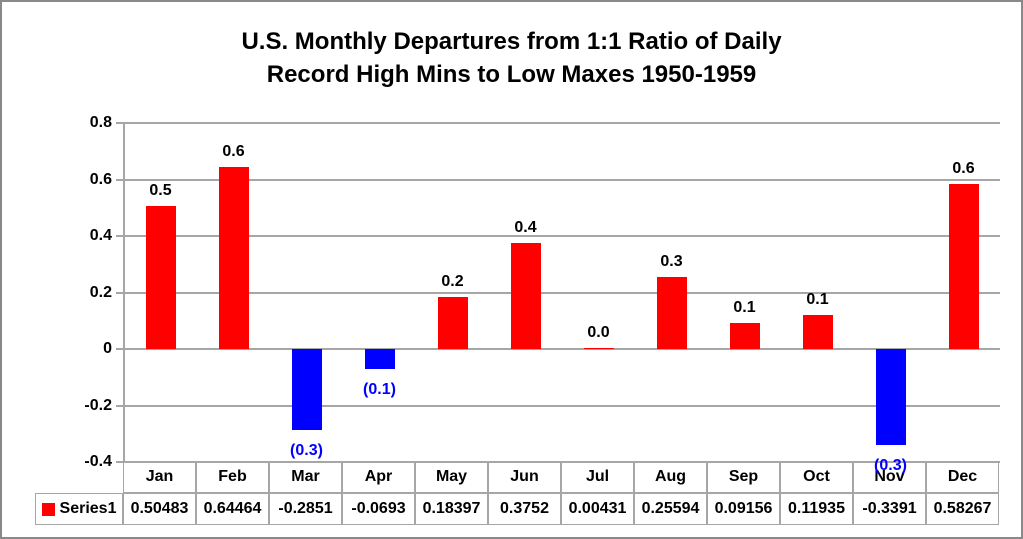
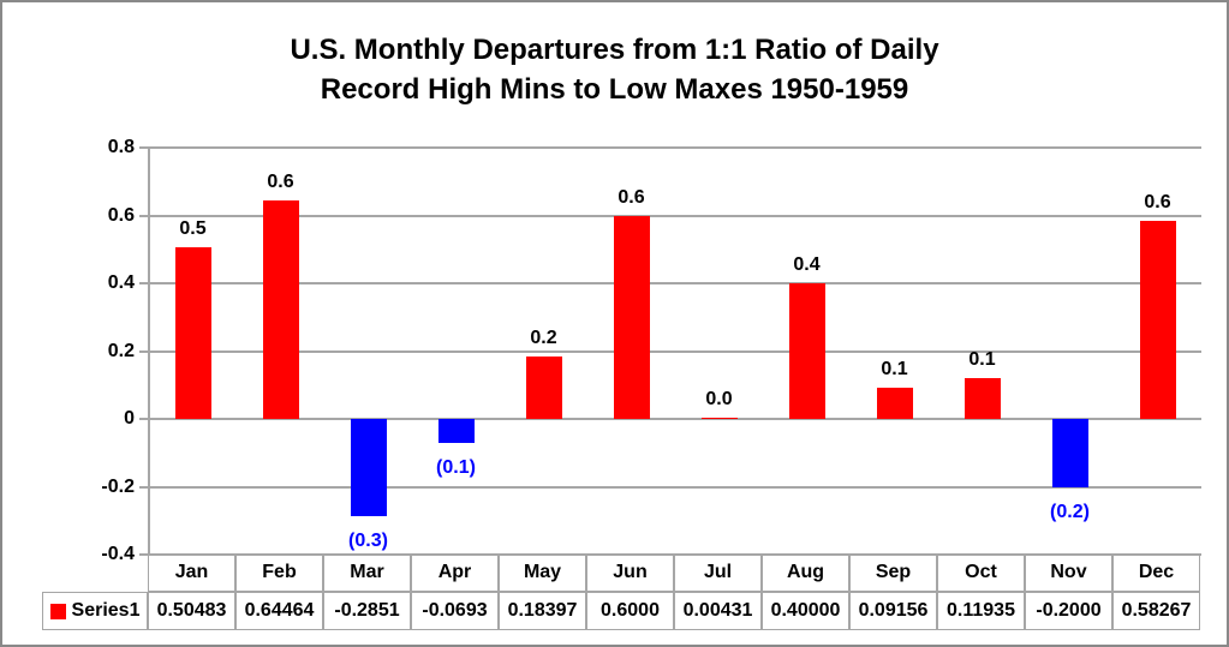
Jun: 0.3752 -> 0.6000
Aug: 0.25594 -> 0.40000
Nov: -0.3391 -> -0.2000
